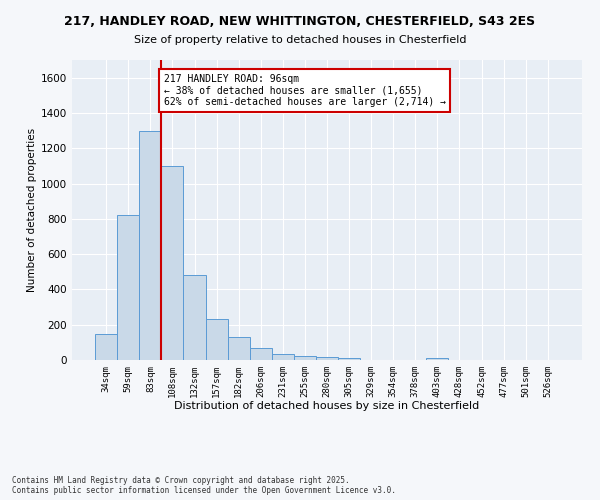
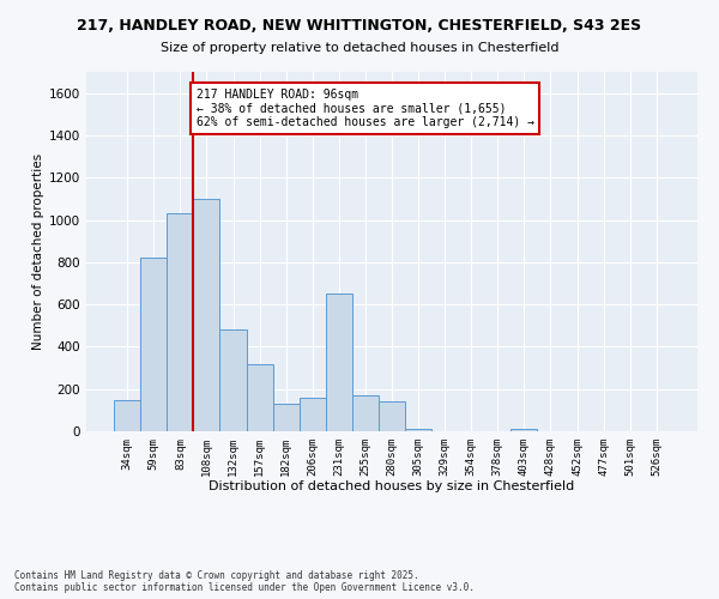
83sqm: 1300 -> 1030
157sqm: 230 -> 320
206sqm: 70 -> 160
231sqm: 40 -> 650
255sqm: 20 -> 170
280sqm: 20 -> 140
